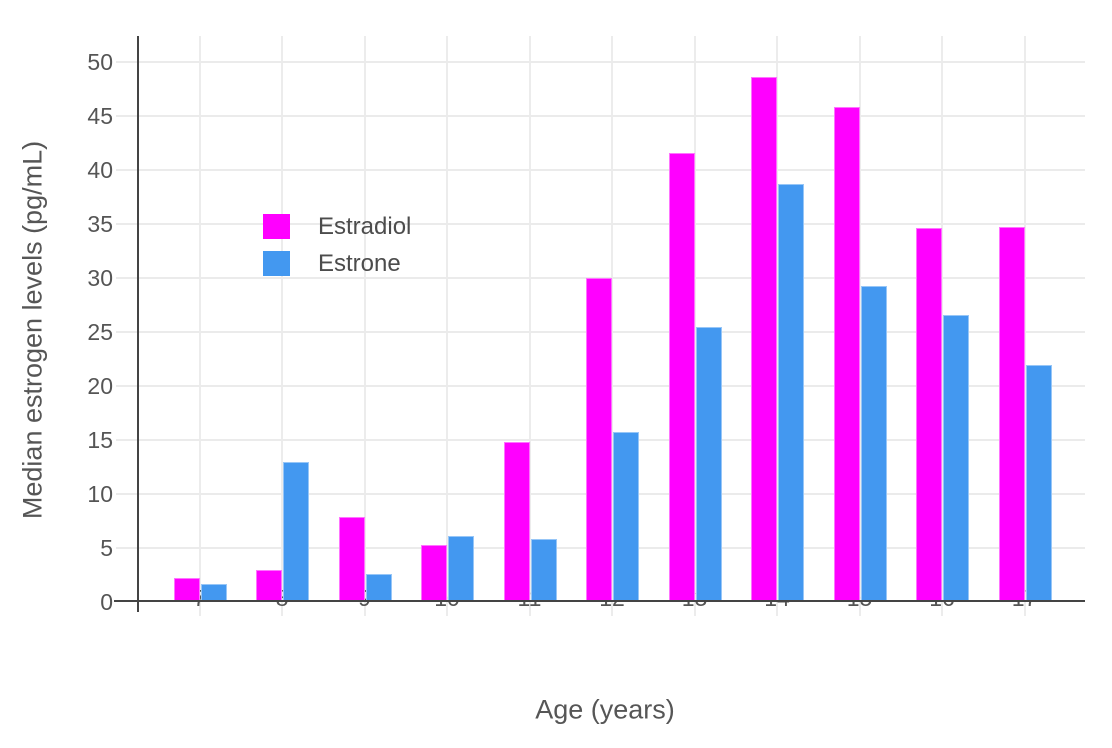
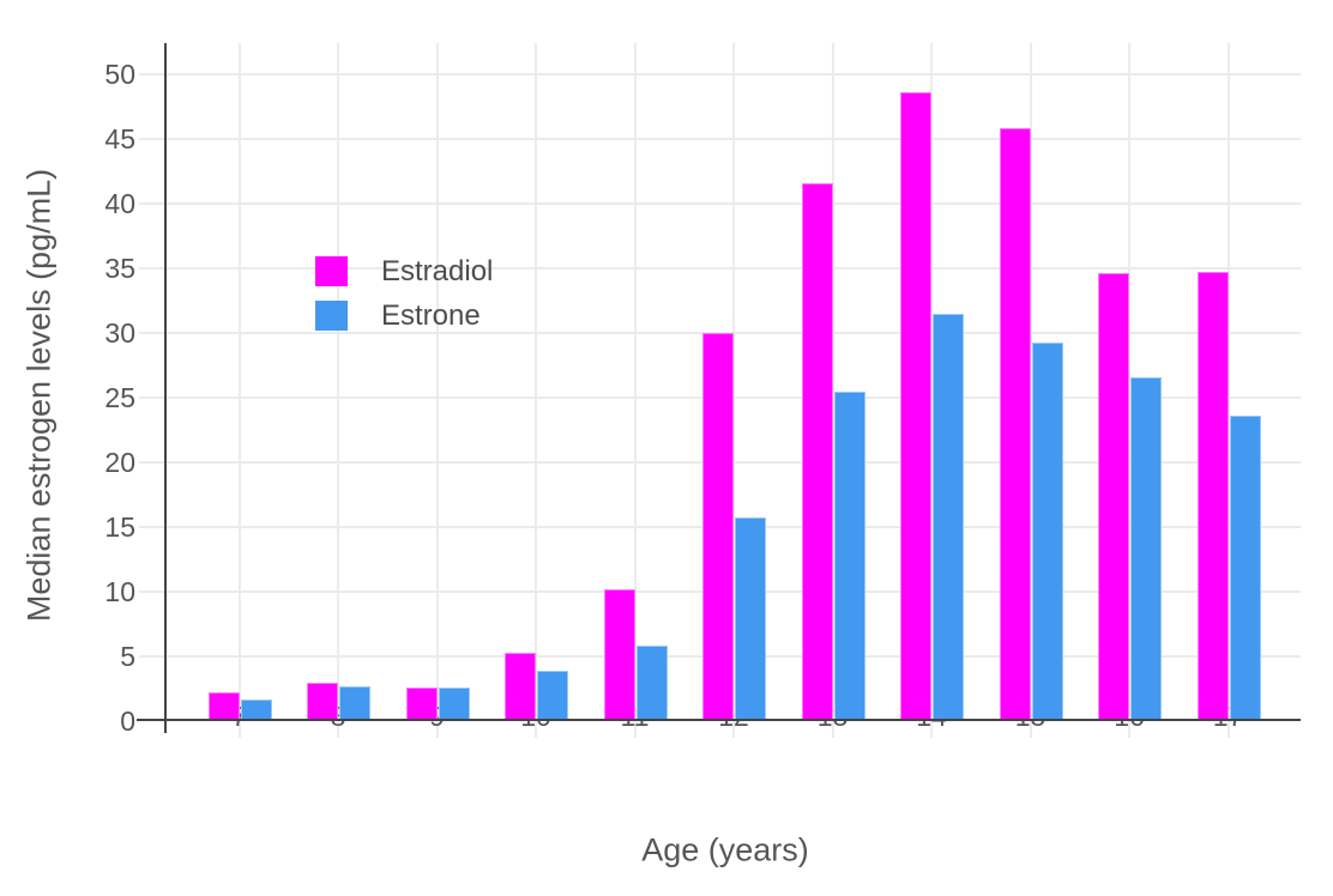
Estrone/8: 13.0 -> 2.7
Estradiol/9: 7.9 -> 2.6
Estrone/10: 6.1 -> 3.9
Estradiol/11: 14.8 -> 10.2
Estrone/14: 38.7 -> 31.5
Estrone/17: 21.9 -> 23.6
